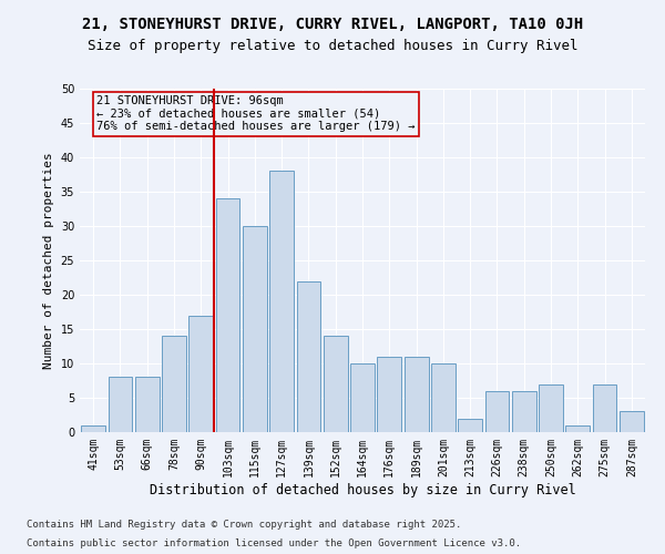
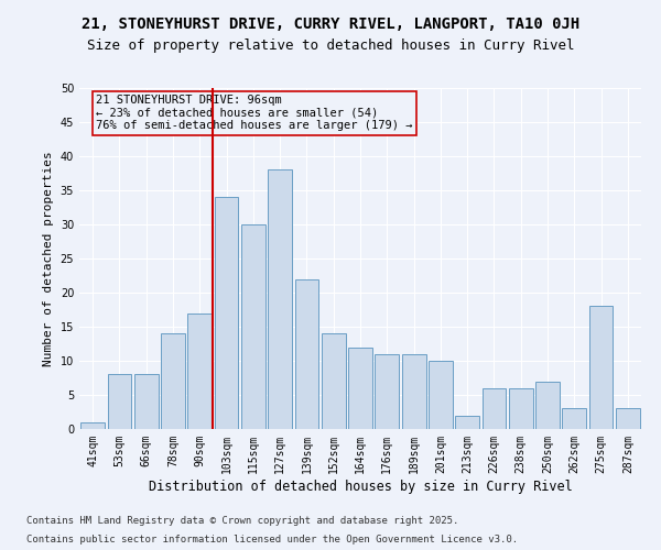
164sqm: 10 -> 12
262sqm: 1 -> 3
275sqm: 7 -> 18
